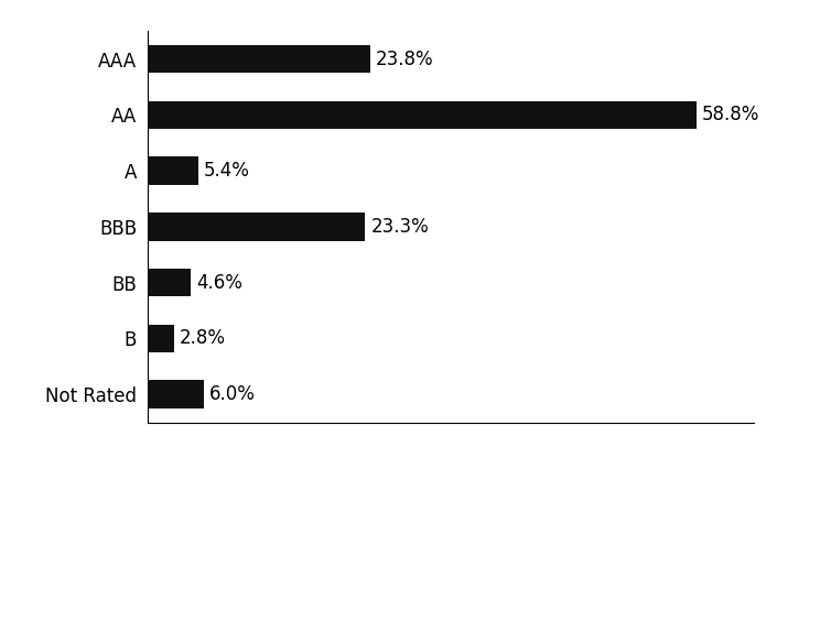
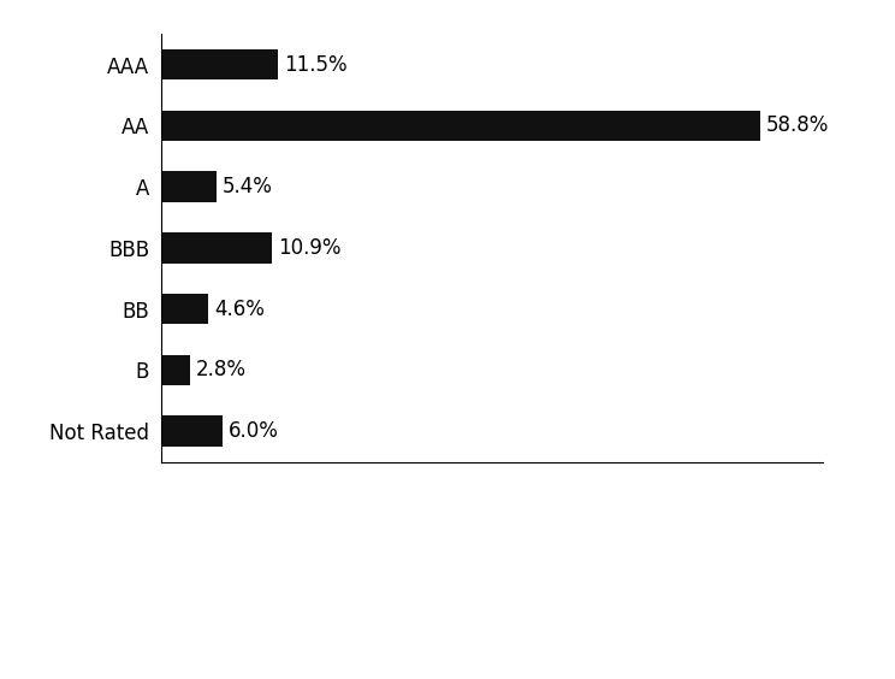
AAA: 23.8% -> 11.5%
BBB: 23.3% -> 10.9%
